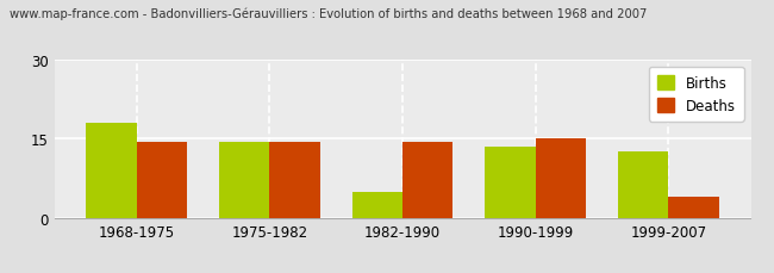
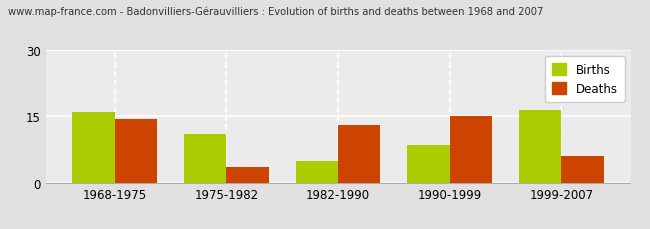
Births/1968-1975: 18.0 -> 16.0
Births/1975-1982: 14.5 -> 11.0
Deaths/1975-1982: 14.5 -> 3.5
Deaths/1982-1990: 14.5 -> 13.0
Births/1990-1999: 13.5 -> 8.5
Births/1999-2007: 12.5 -> 16.5
Deaths/1999-2007: 4.0 -> 6.0
